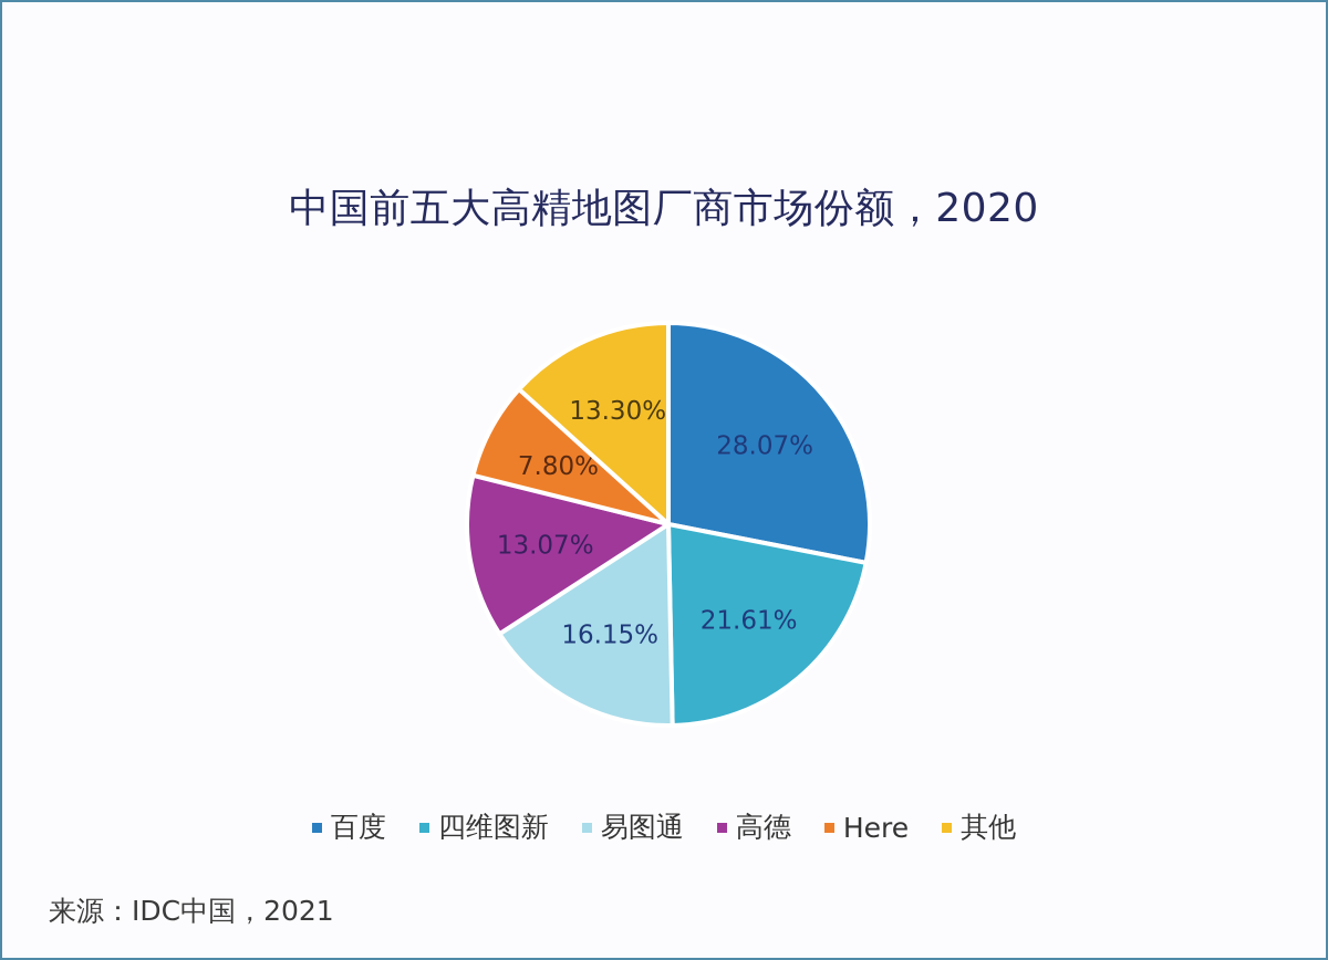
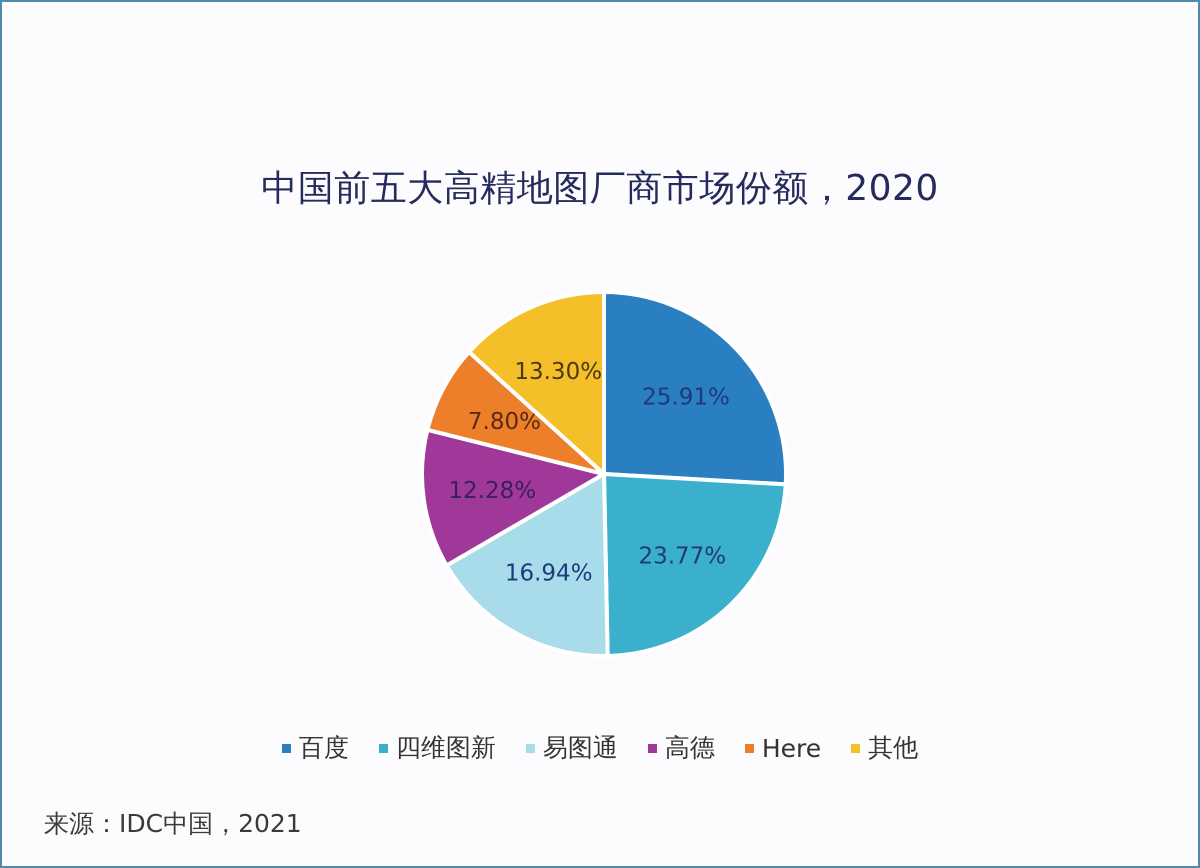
百度: 28.07% -> 25.91%
四维图新: 21.61% -> 23.77%
易图通: 16.15% -> 16.94%
高德: 13.07% -> 12.28%
